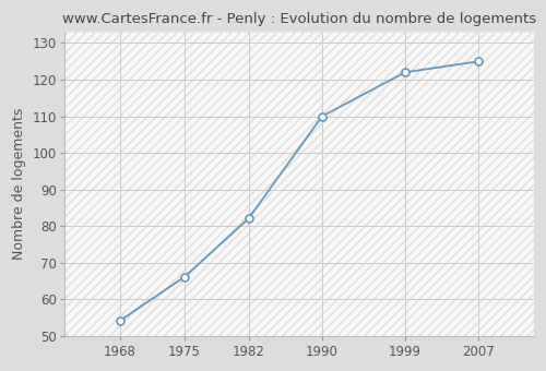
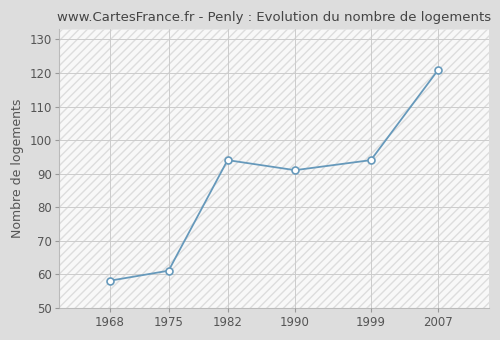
1968: 54 -> 58
1975: 66 -> 61
1982: 82 -> 94
1990: 110 -> 91
1999: 122 -> 94
2007: 125 -> 121
